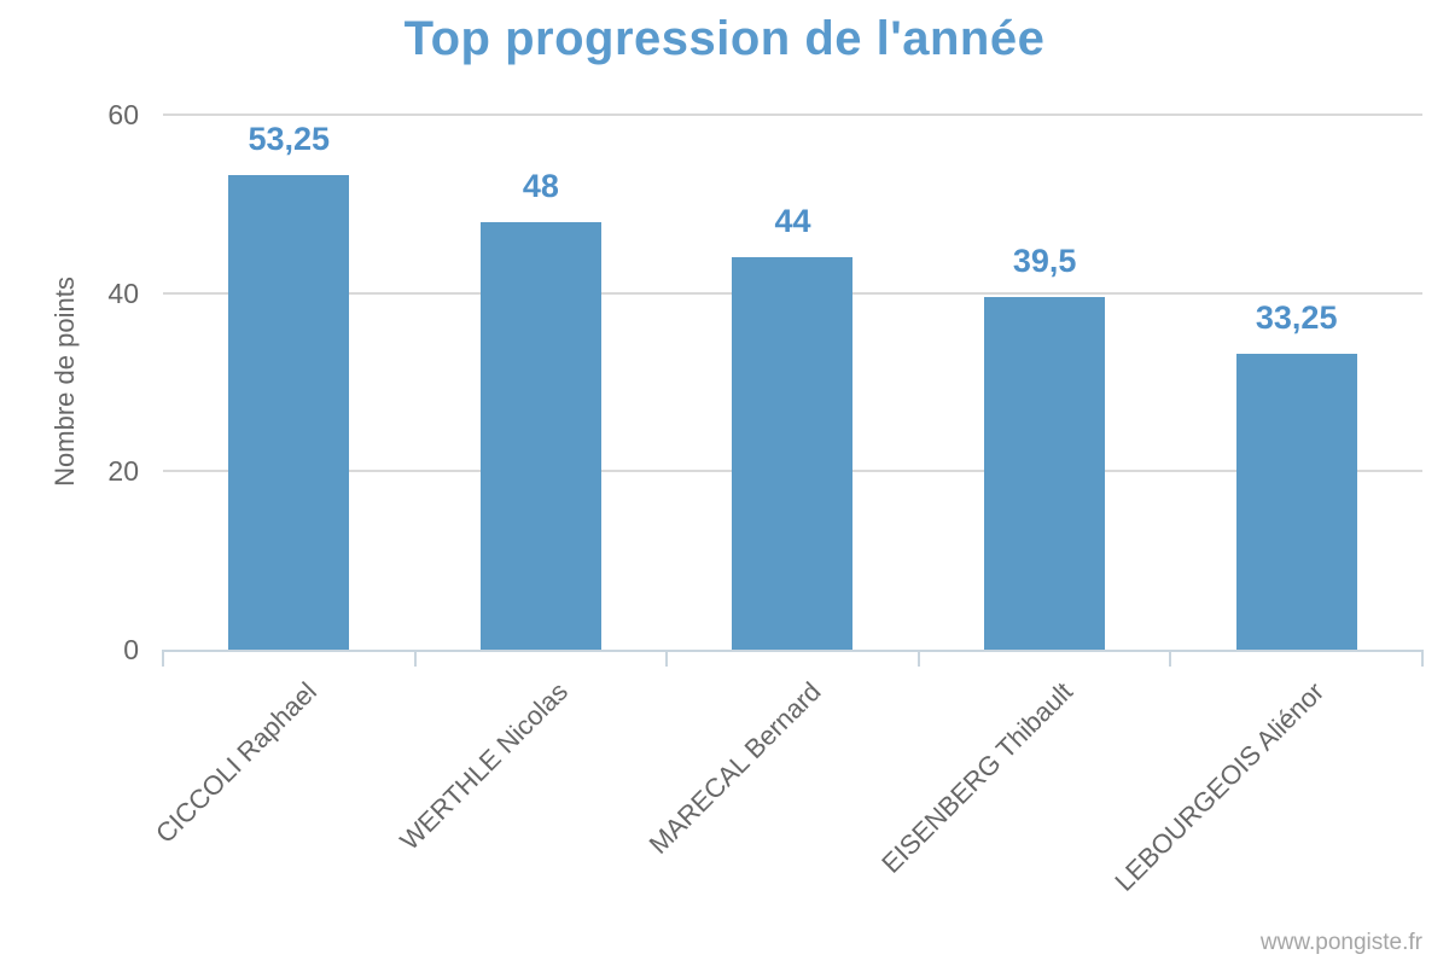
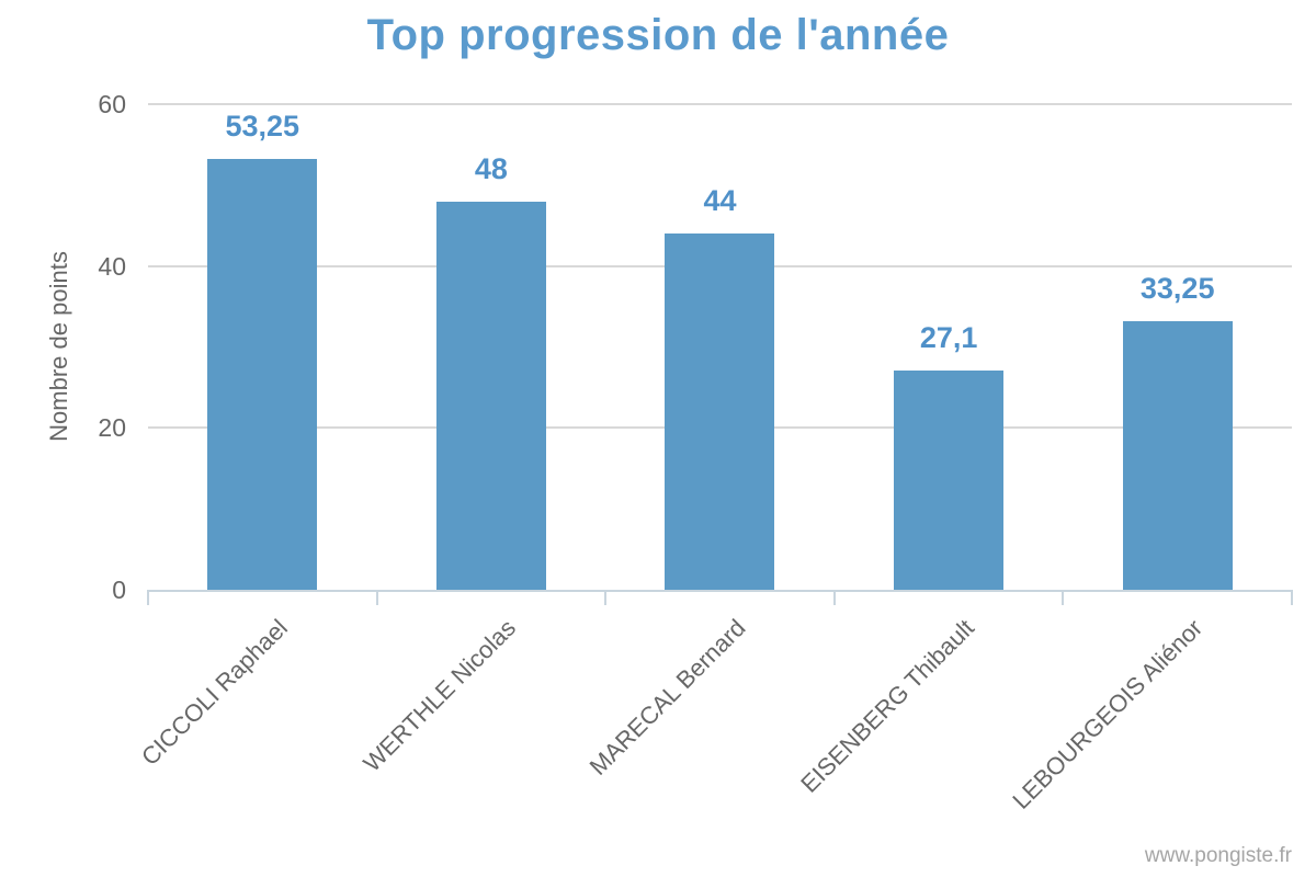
EISENBERG Thibault: 39,5 -> 27,1
